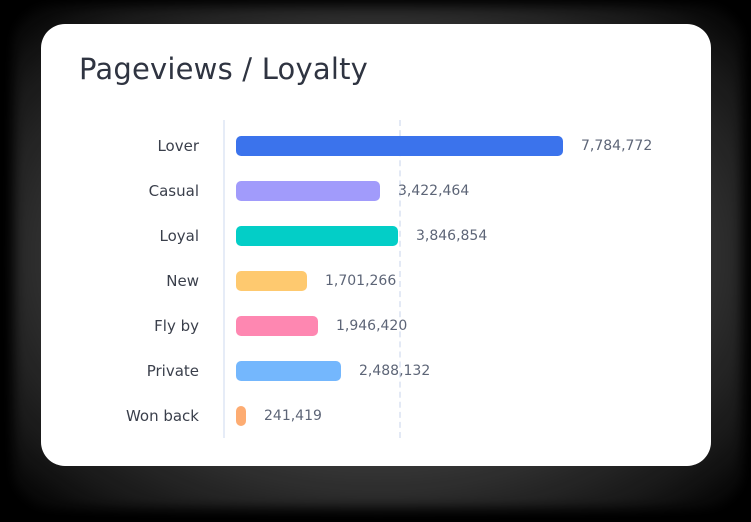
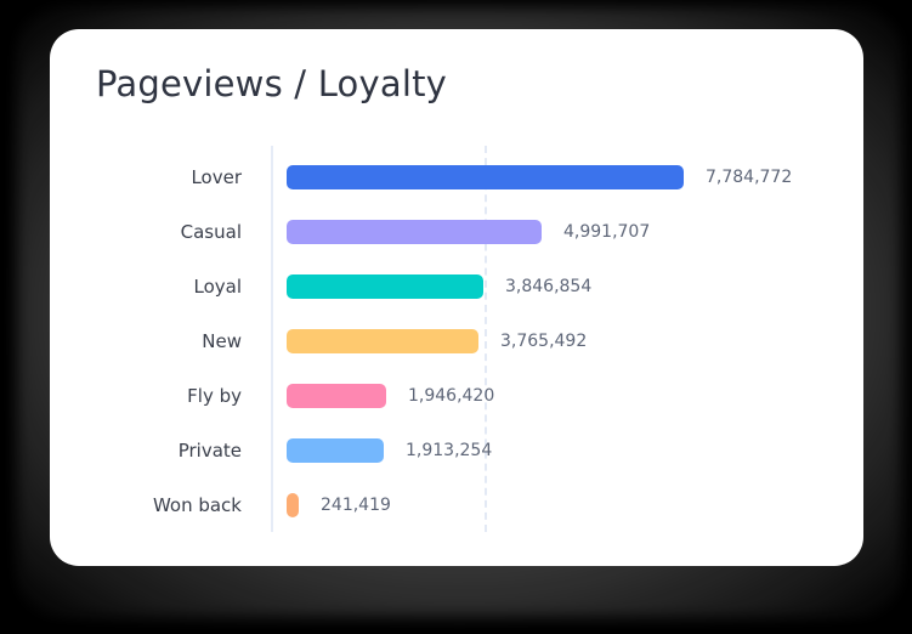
Casual: 3,422,464 -> 4,991,707
New: 1,701,266 -> 3,765,492
Private: 2,488,132 -> 1,913,254
